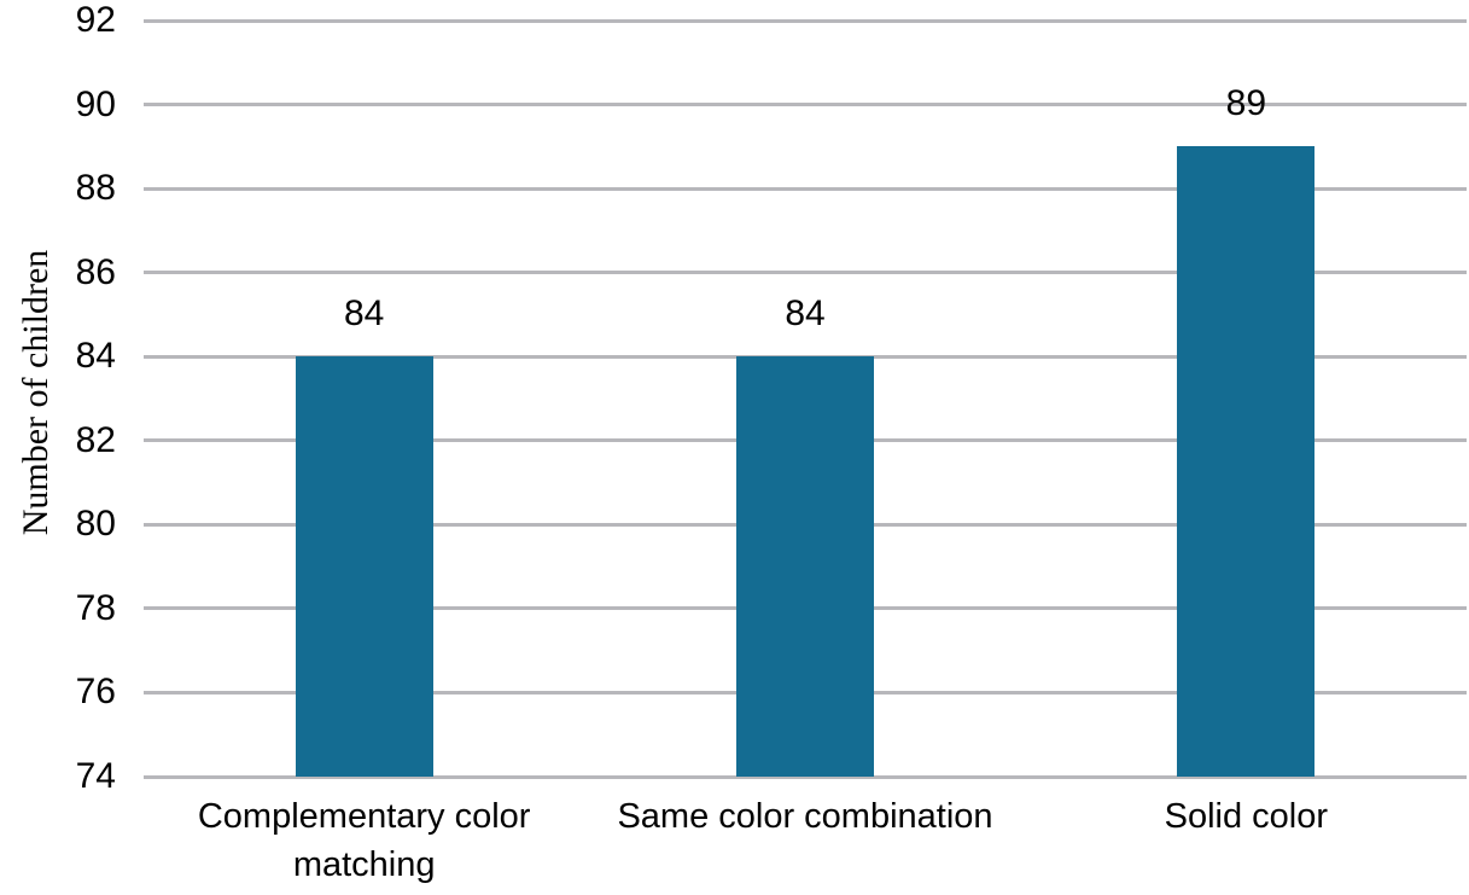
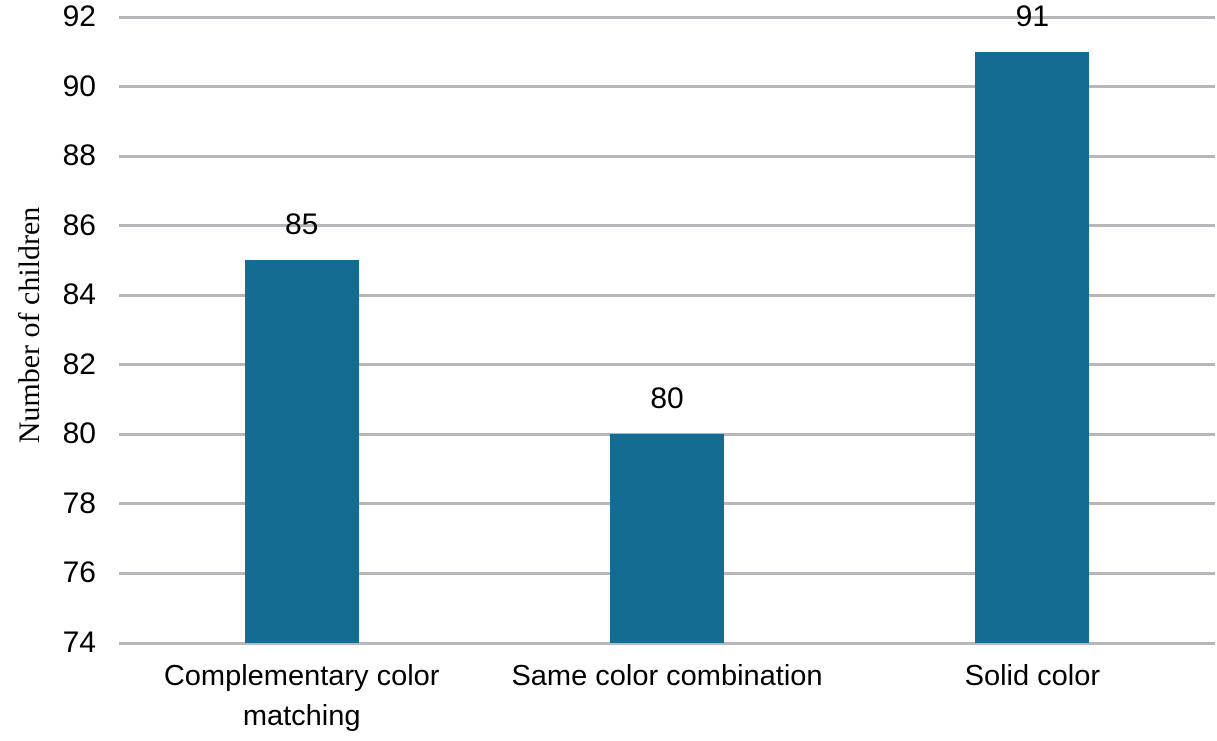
Complementary color matching: 84 -> 85
Same color combination: 84 -> 80
Solid color: 89 -> 91
